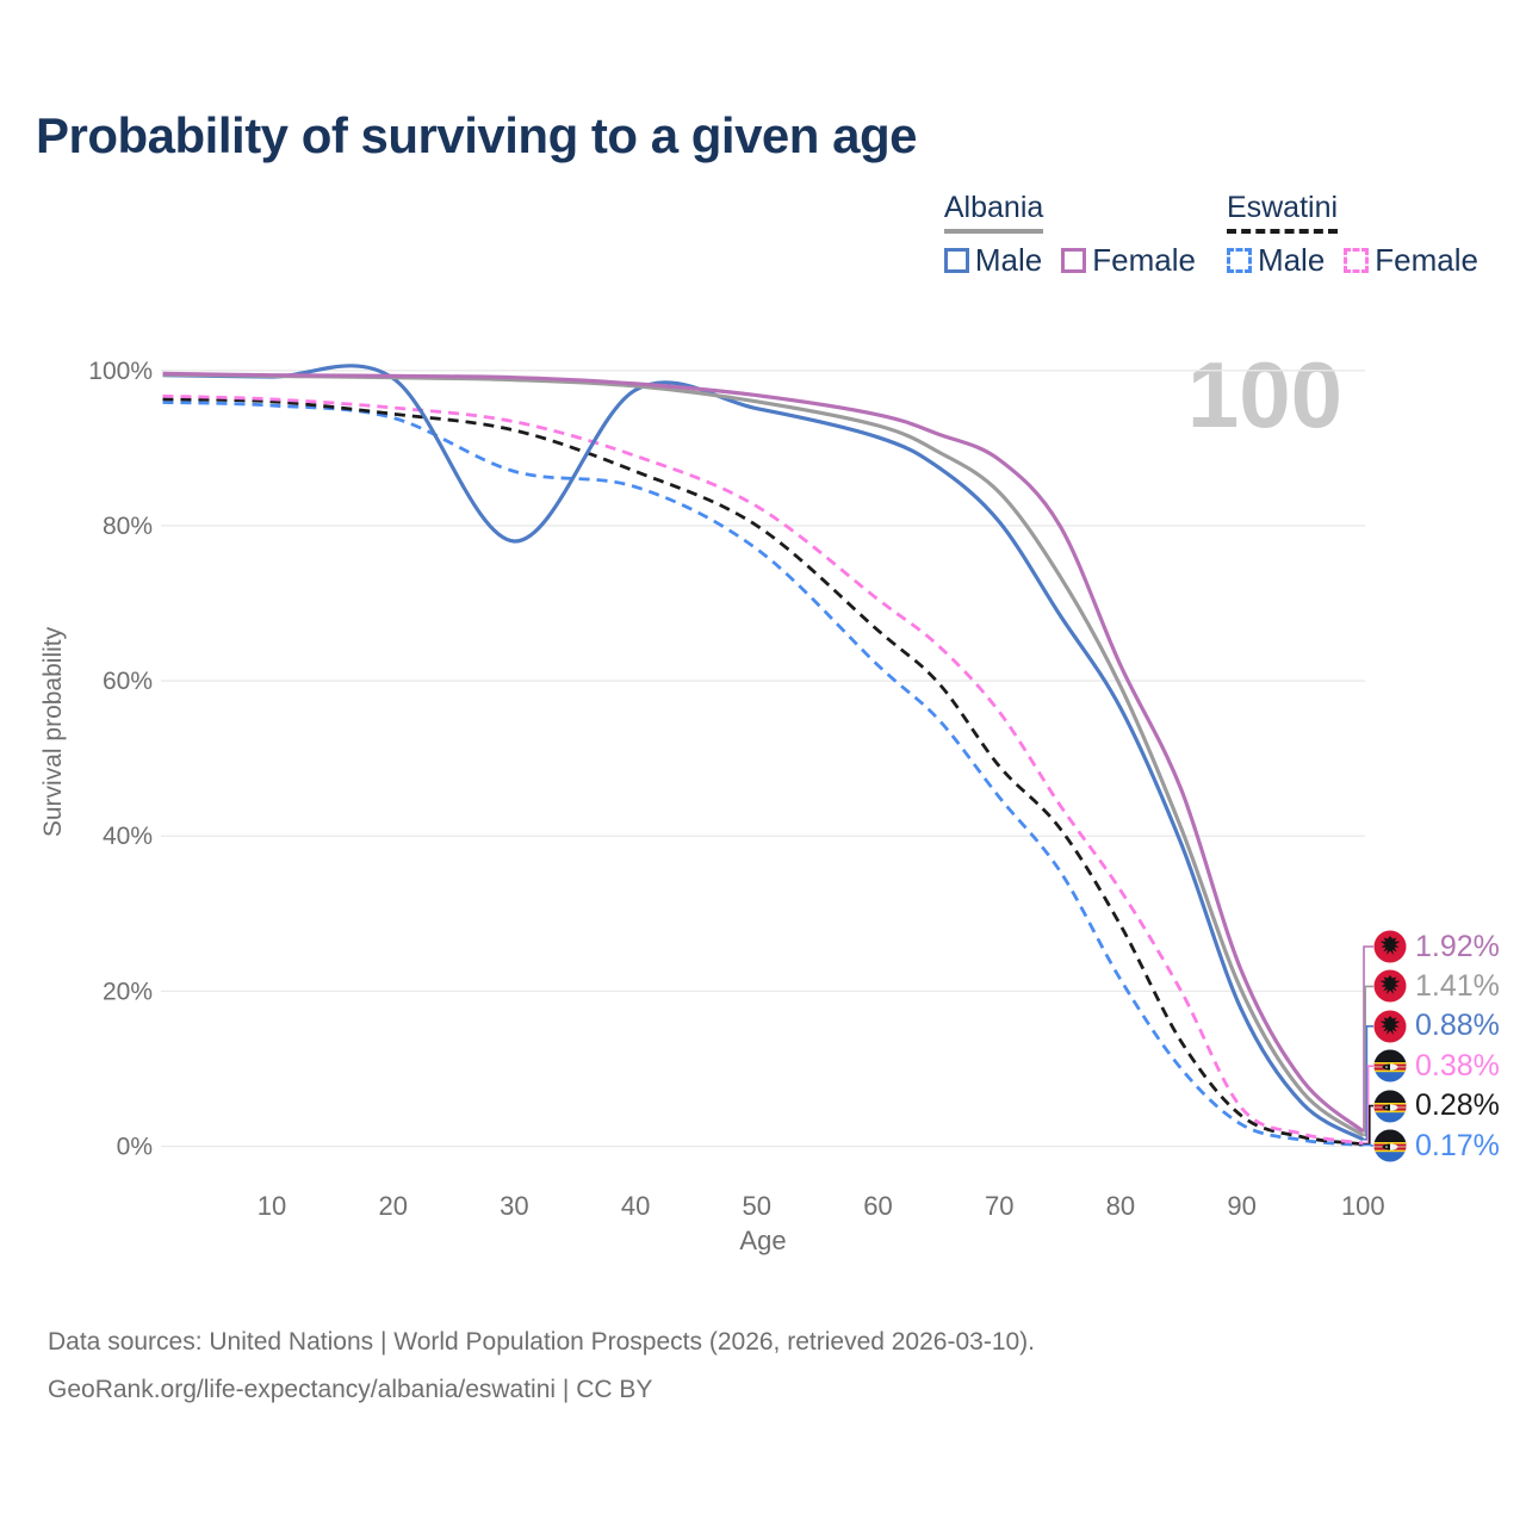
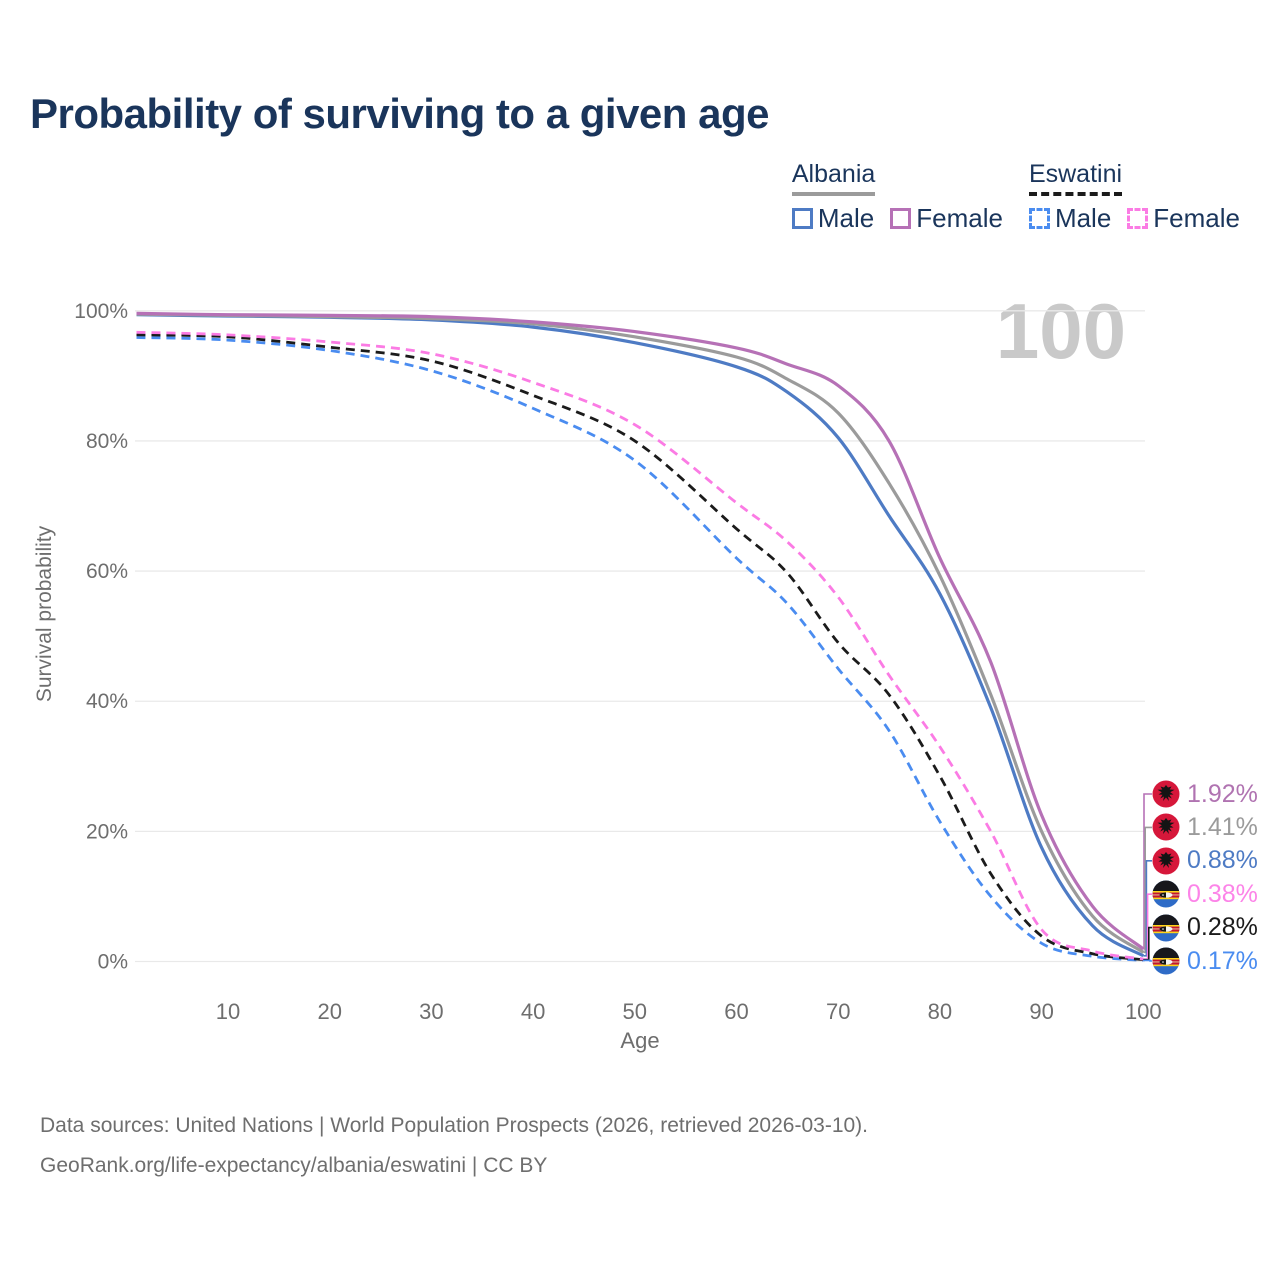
Albania Male/30: 78% -> 99%
Eswatini Male/30: 87% -> 91%
